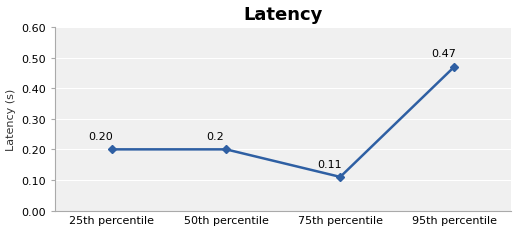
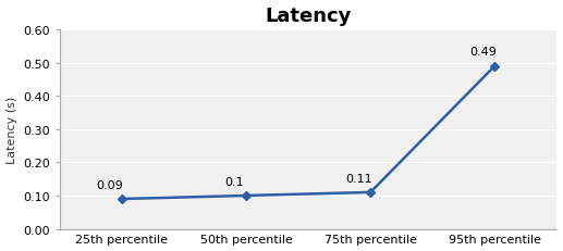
25th percentile: 0.2 -> 0.1
50th percentile: 0.2 -> 0.1
95th percentile: 0.47 -> 0.49
